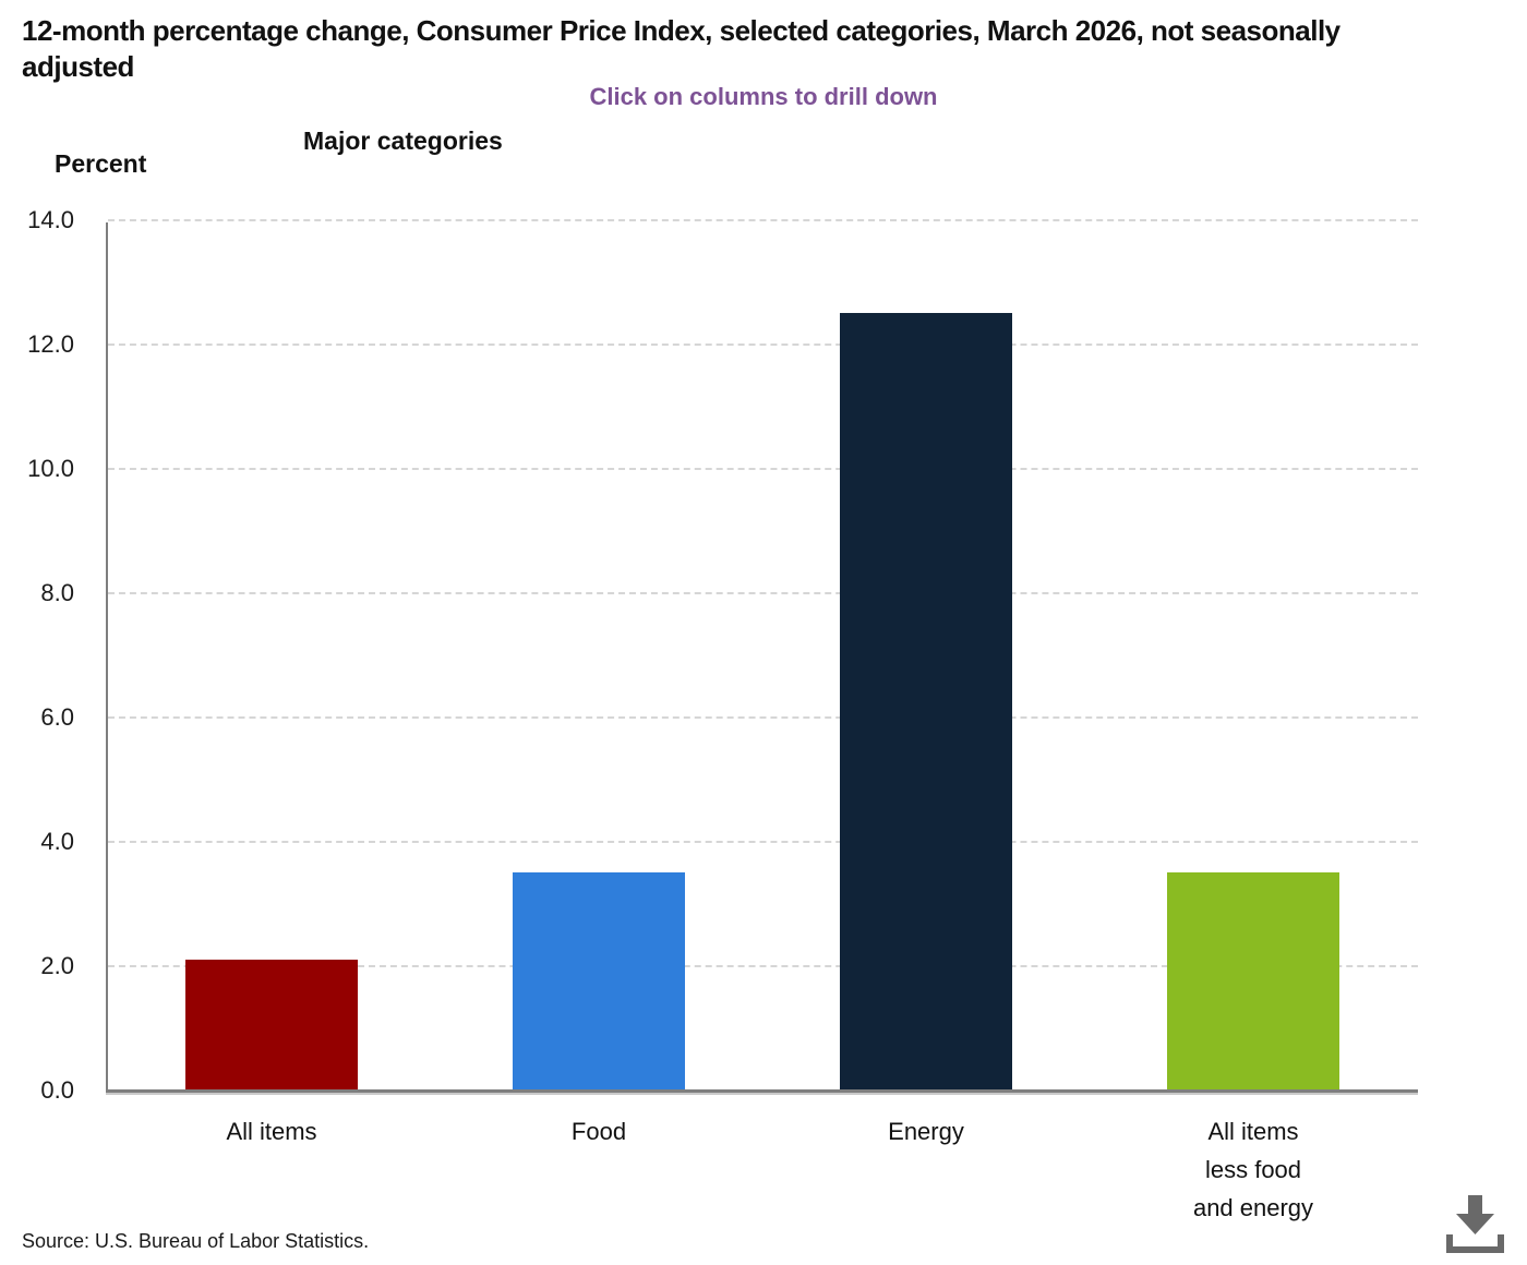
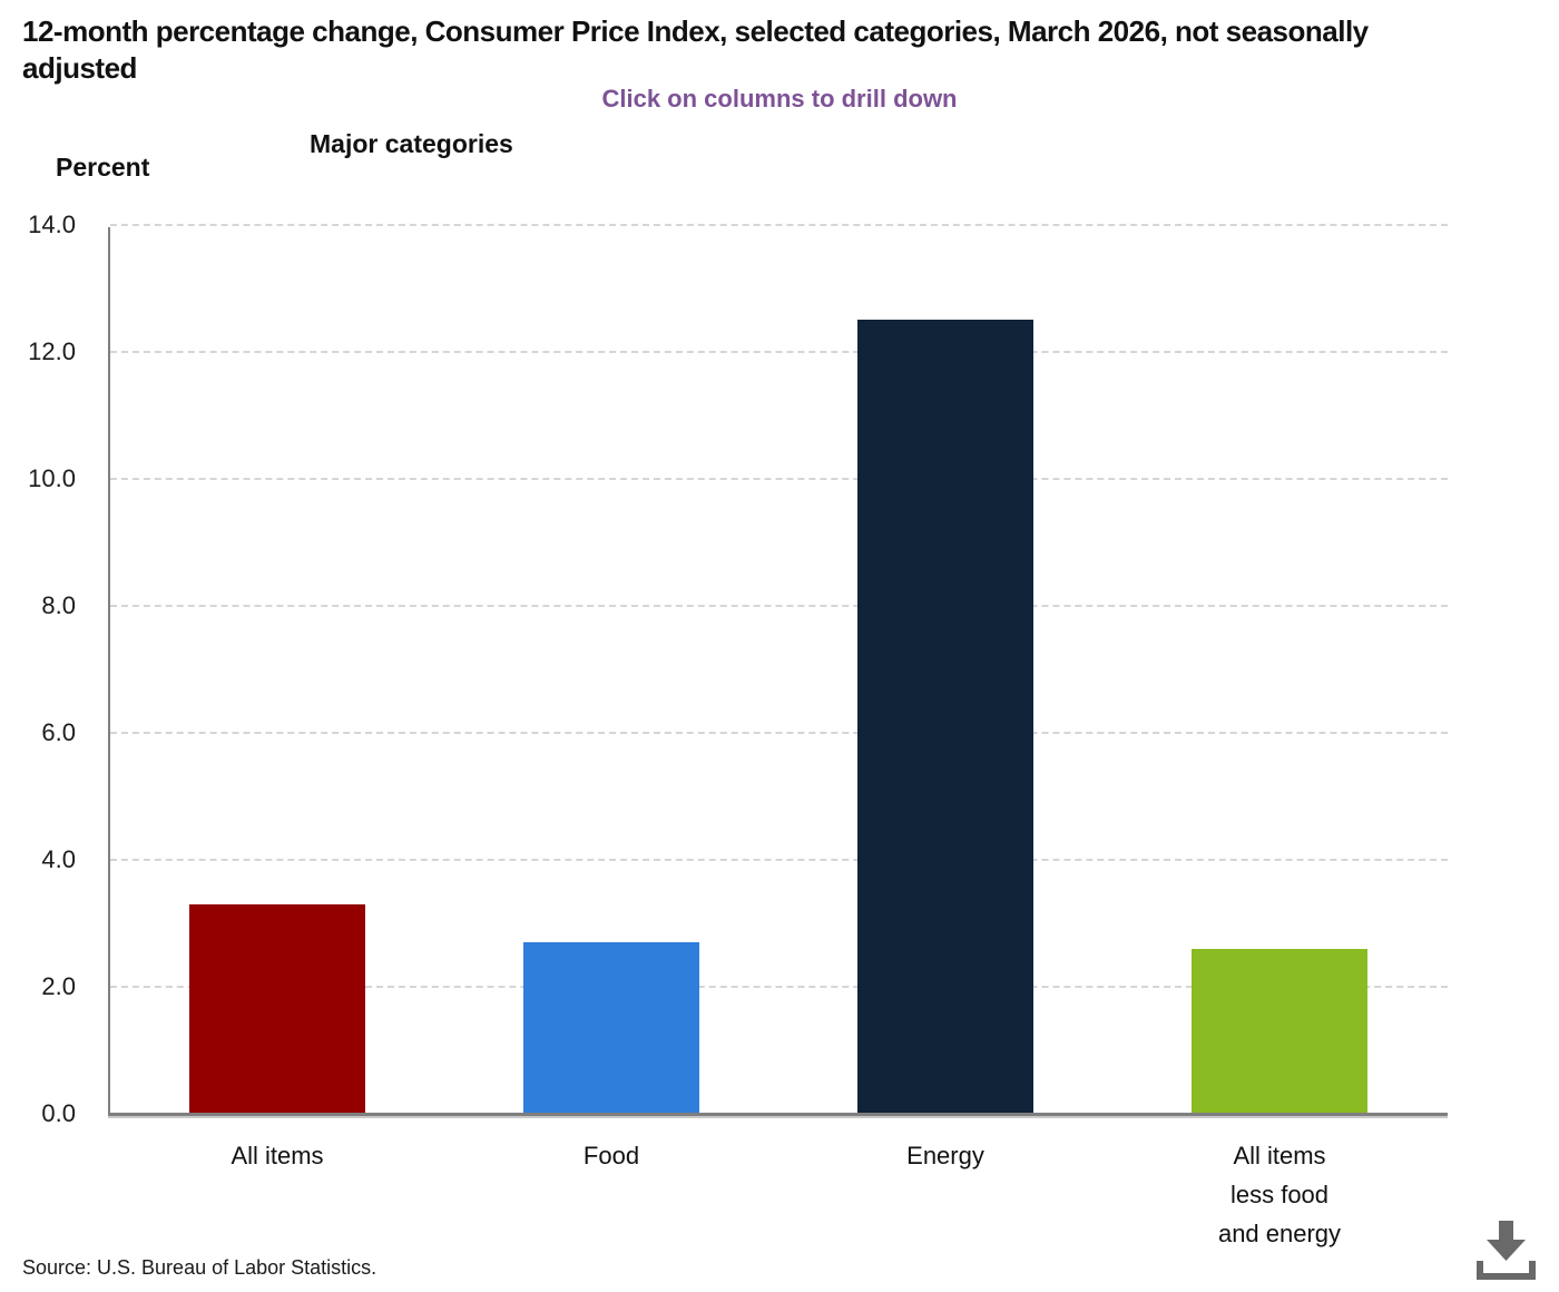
All items: 2.1 -> 3.3
Food: 3.5 -> 2.7
All items less food and energy: 3.5 -> 2.6
